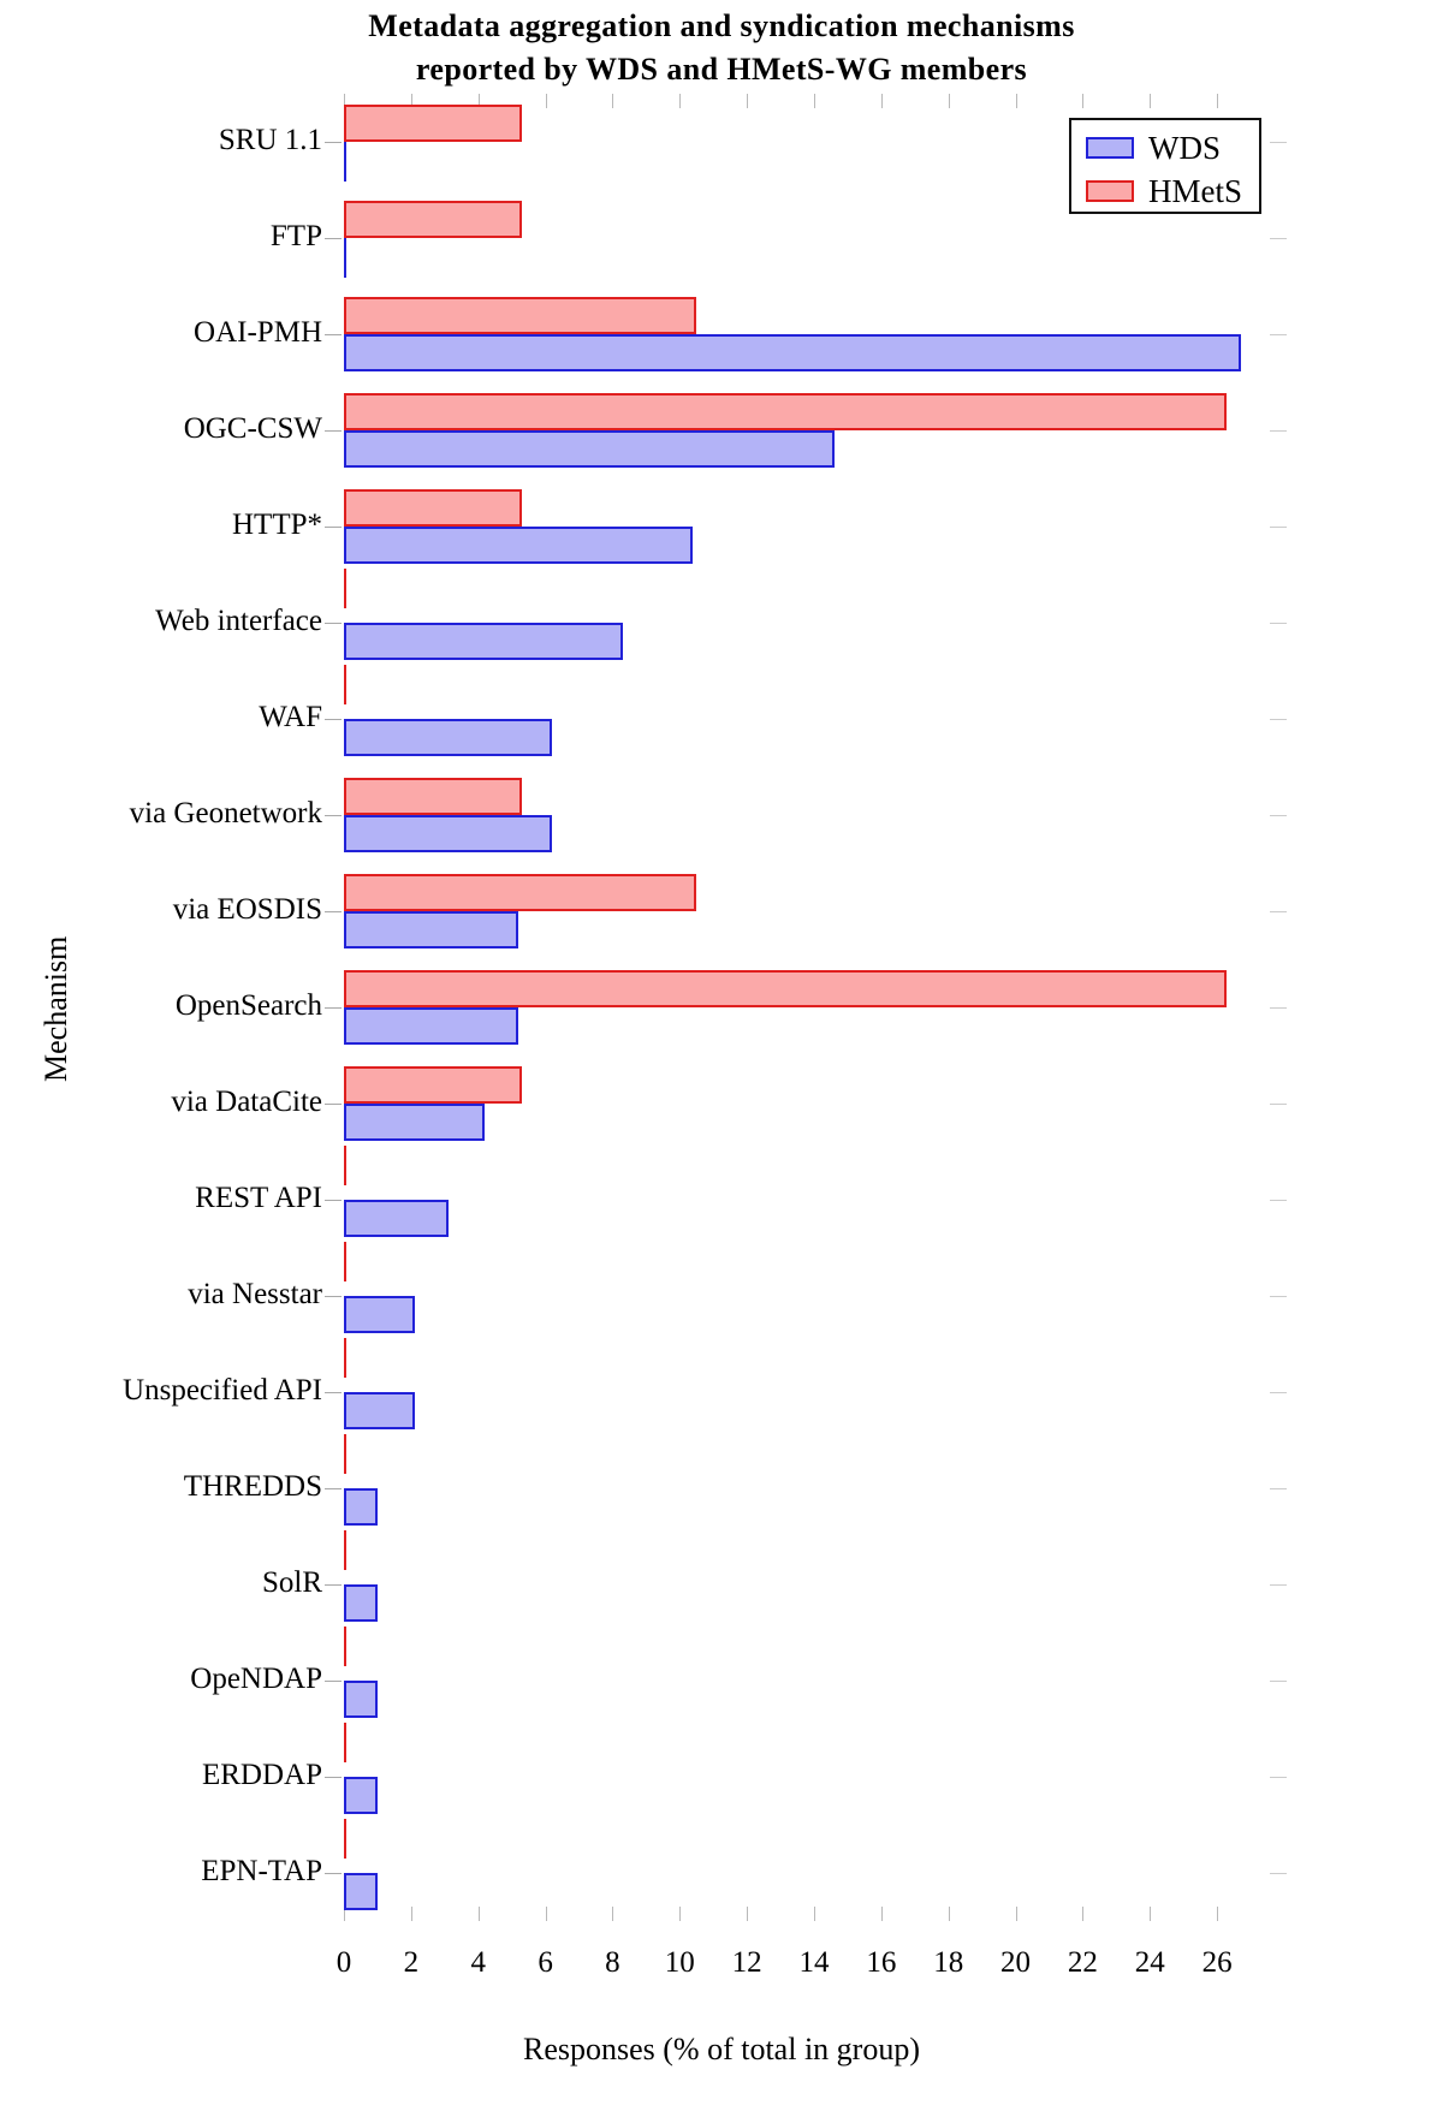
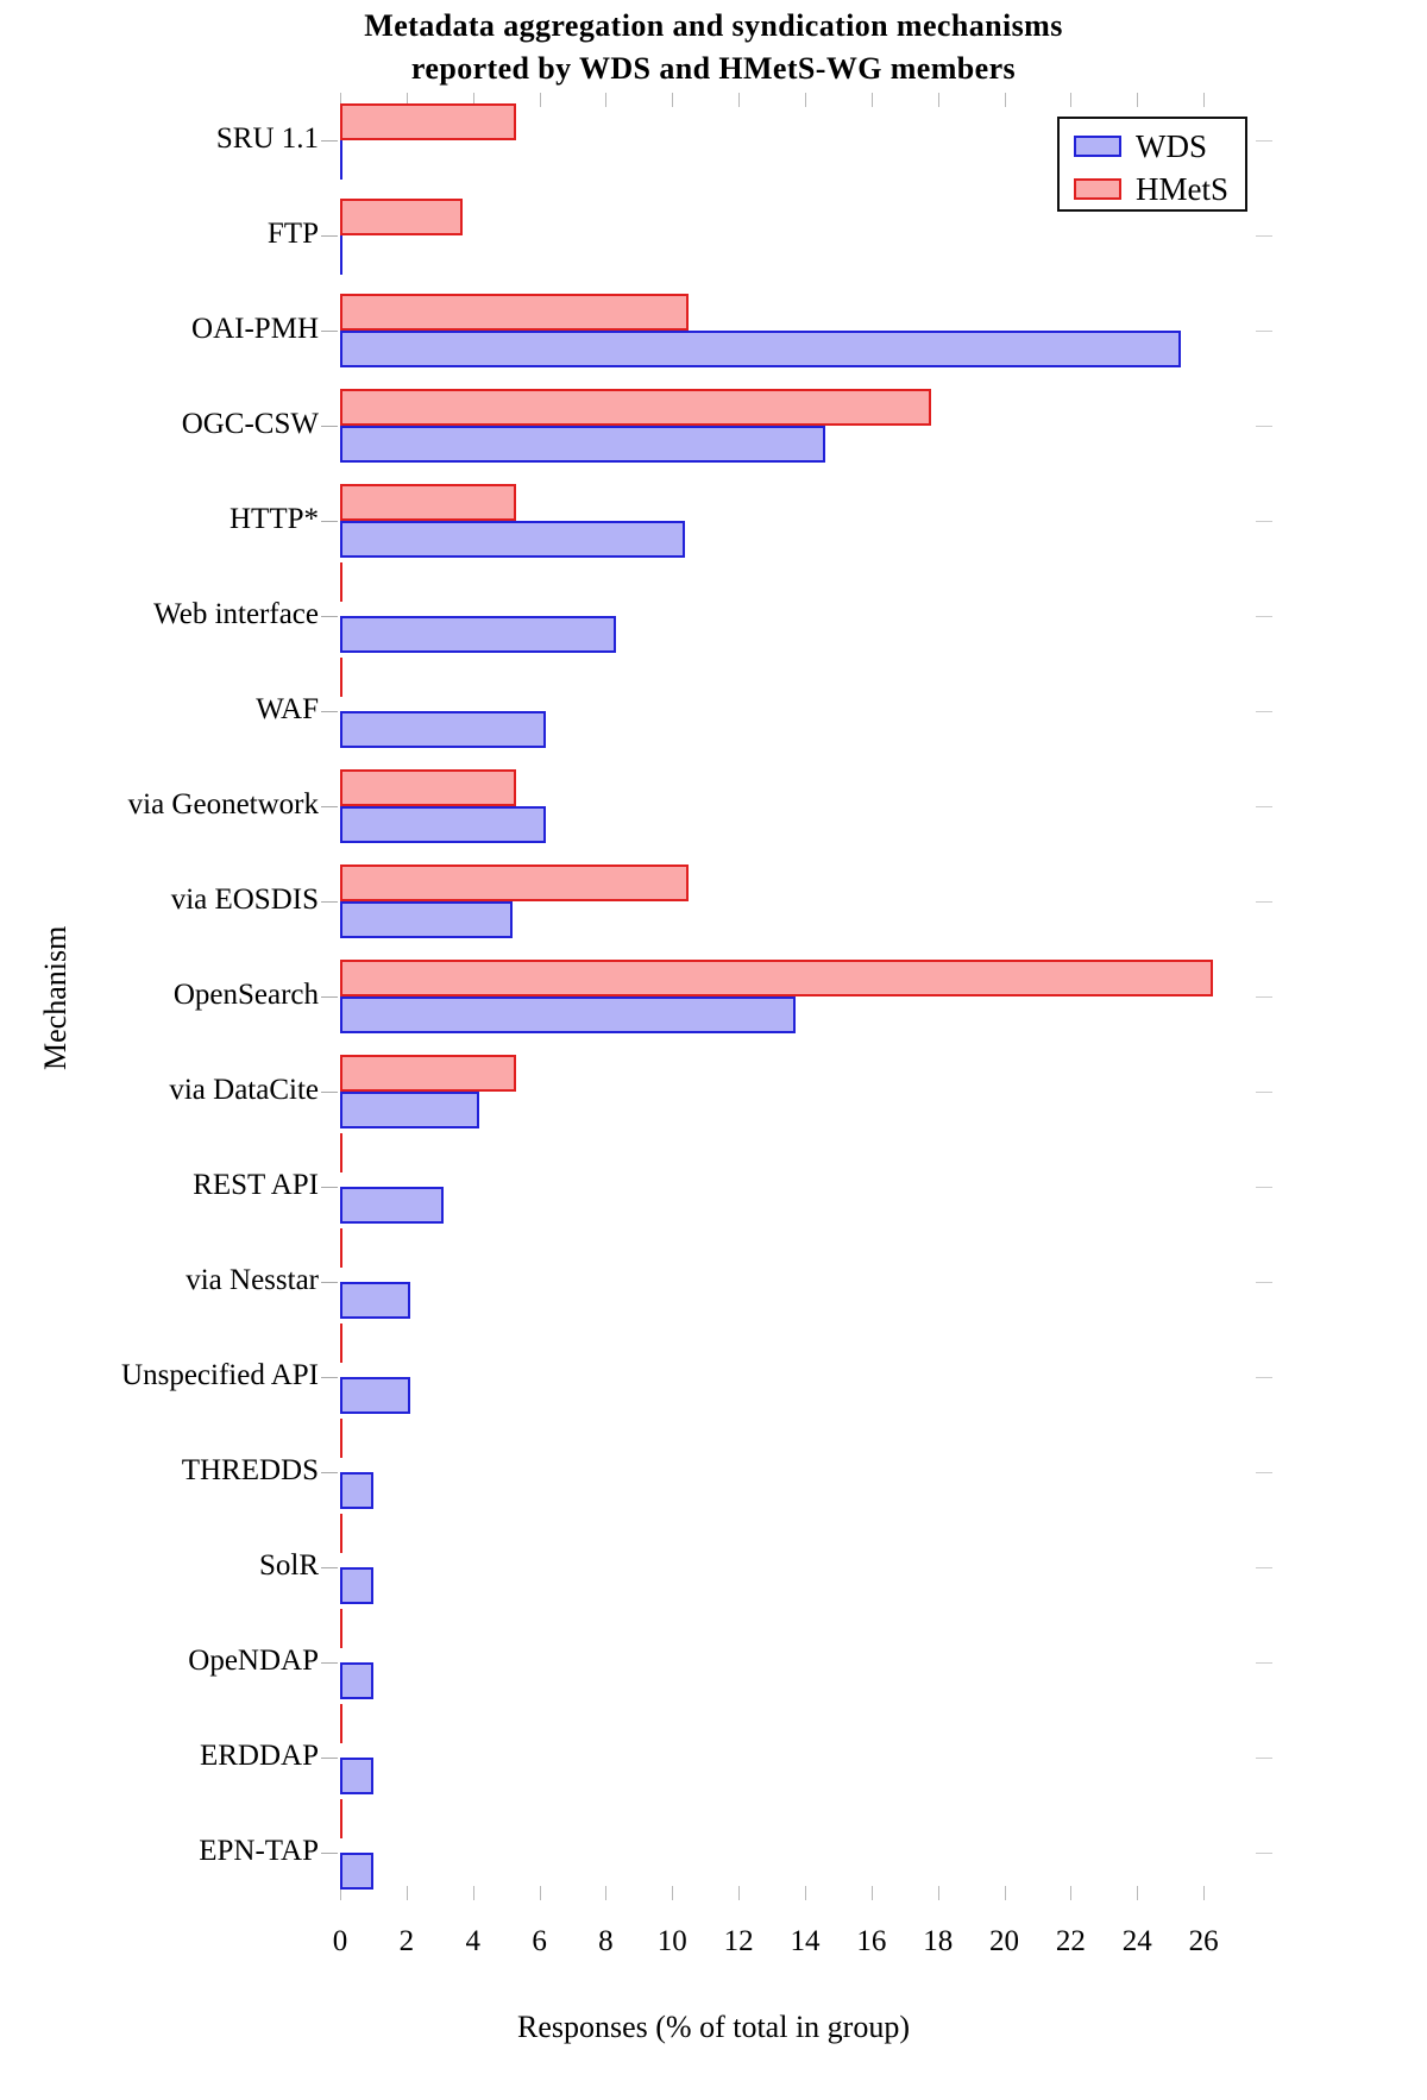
HMetS/FTP: 5.3 -> 3.7
WDS/OAI-PMH: 26.7 -> 25.3
HMetS/OGC-CSW: 26.3 -> 17.8
WDS/OpenSearch: 5.2 -> 13.7
